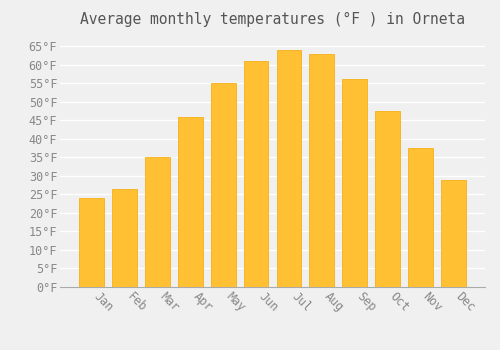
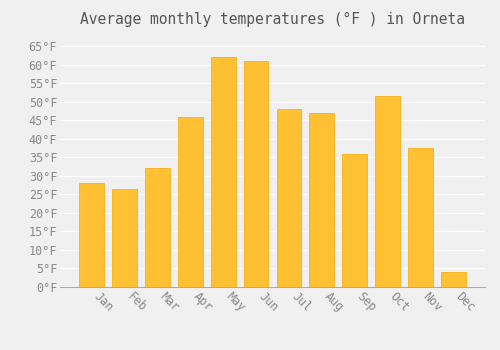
Jan: 24.0°F -> 28.0°F
Mar: 35.0°F -> 32.0°F
May: 55.0°F -> 62.0°F
Jul: 64.0°F -> 48.0°F
Aug: 63.0°F -> 47.0°F
Sep: 56.0°F -> 36.0°F
Oct: 47.5°F -> 51.5°F
Dec: 29.0°F -> 4.0°F
